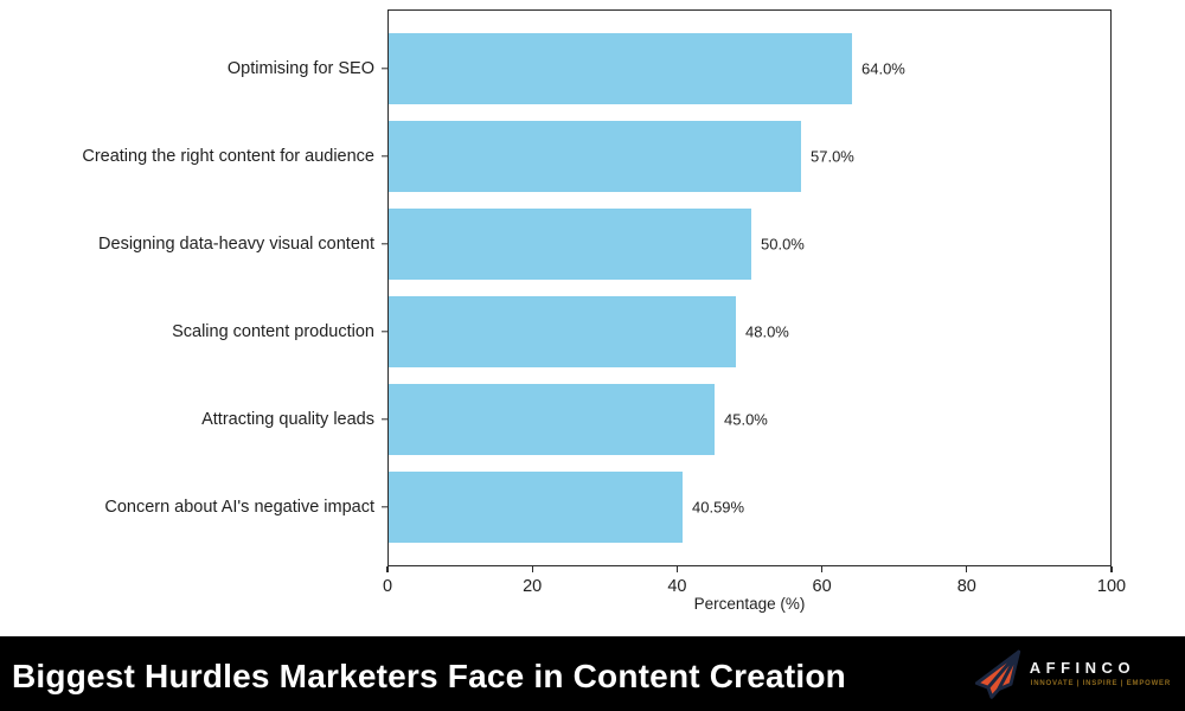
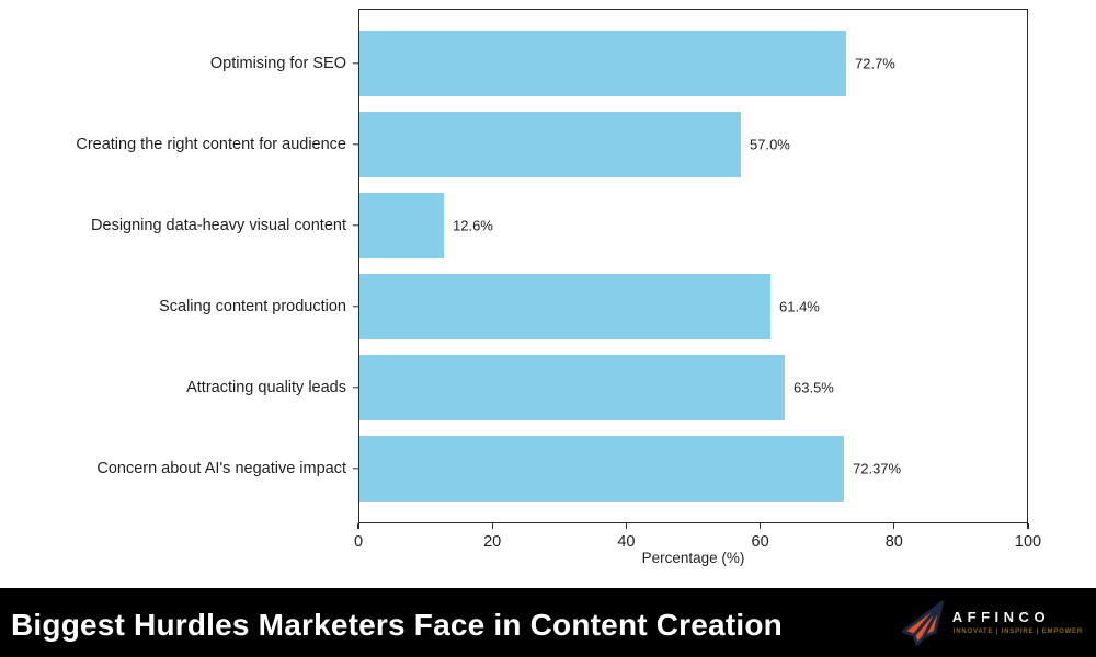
Optimising for SEO: 64.0% -> 72.7%
Designing data-heavy visual content: 50.0% -> 12.6%
Scaling content production: 48.0% -> 61.4%
Attracting quality leads: 45.0% -> 63.5%
Concern about AI's negative impact: 40.59% -> 72.37%
